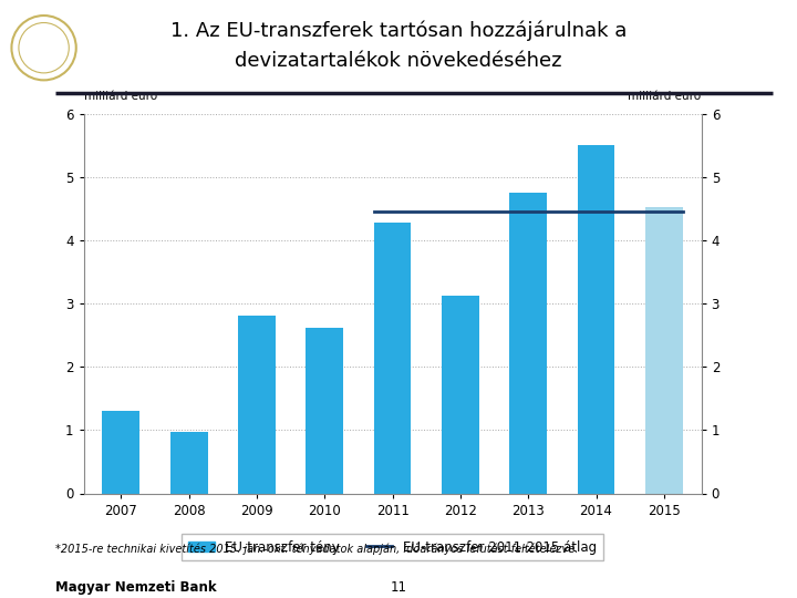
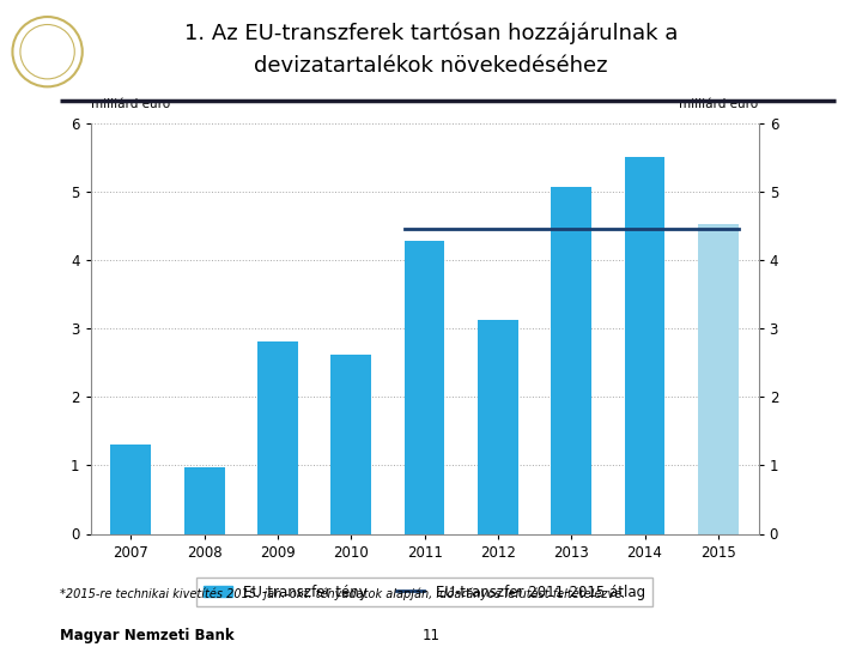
2013: 4.75 -> 5.06
